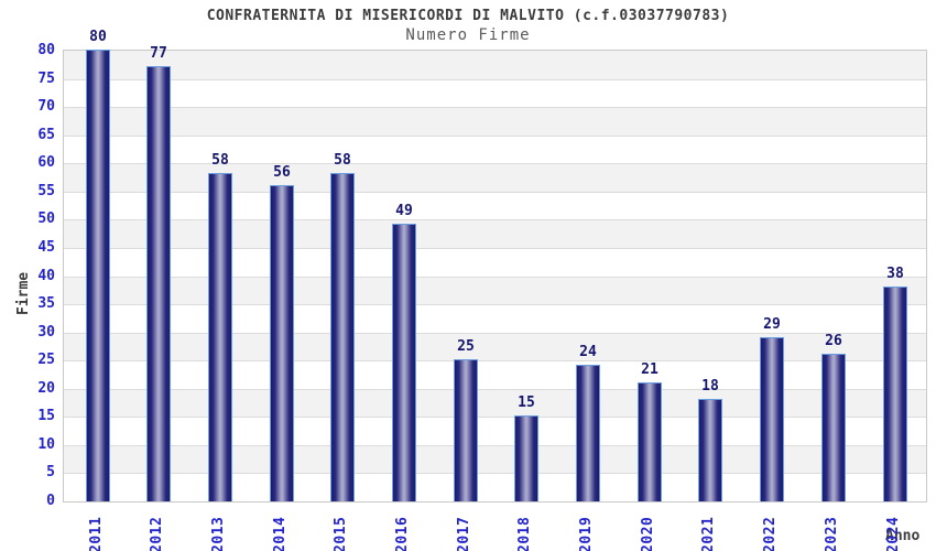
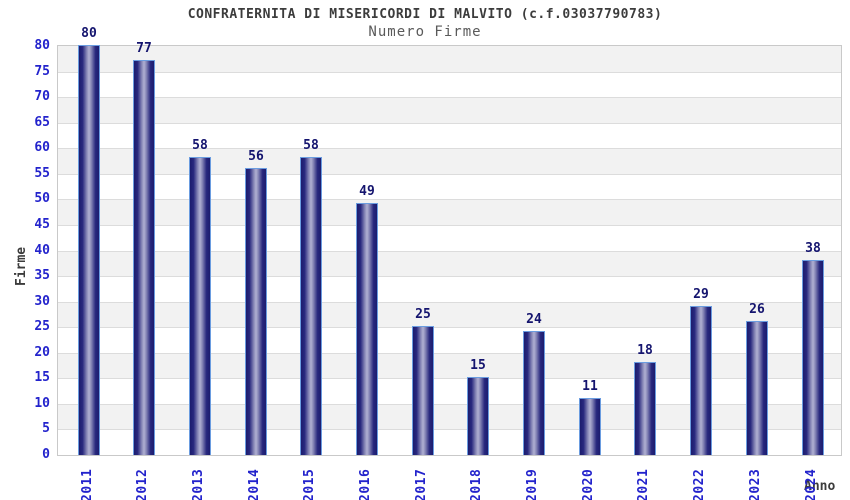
2020: 21 -> 11
